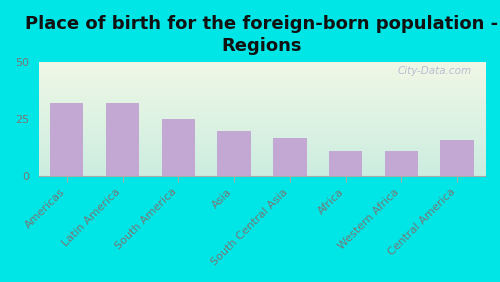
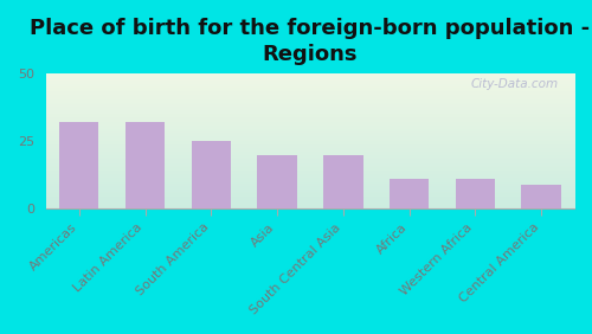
South Central Asia: 17 -> 20
Central America: 16 -> 9
